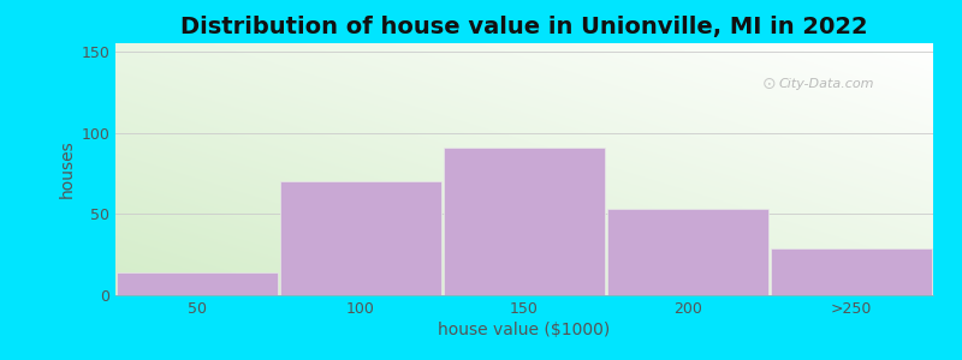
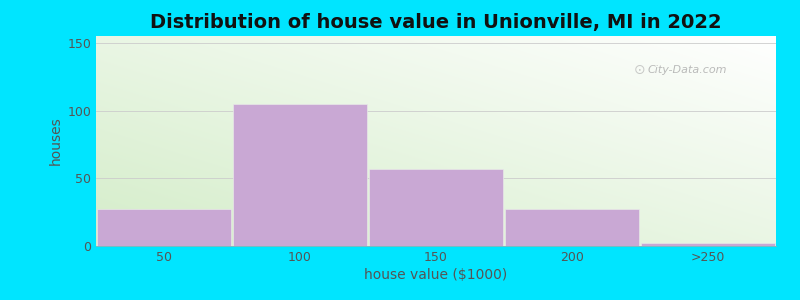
50: 14 -> 27
100: 70 -> 105
150: 91 -> 57
200: 53 -> 27
>250: 29 -> 2
